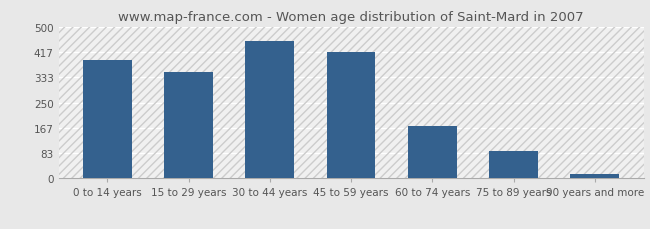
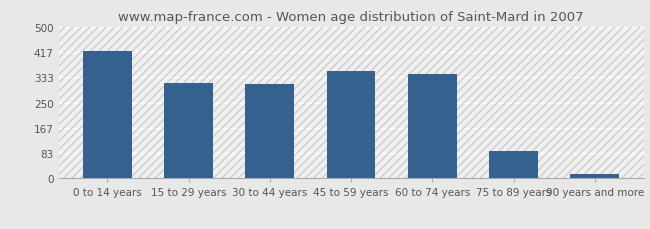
0 to 14 years: 390 -> 420
15 to 29 years: 350 -> 315
30 to 44 years: 452 -> 310
45 to 59 years: 415 -> 355
60 to 74 years: 172 -> 345
